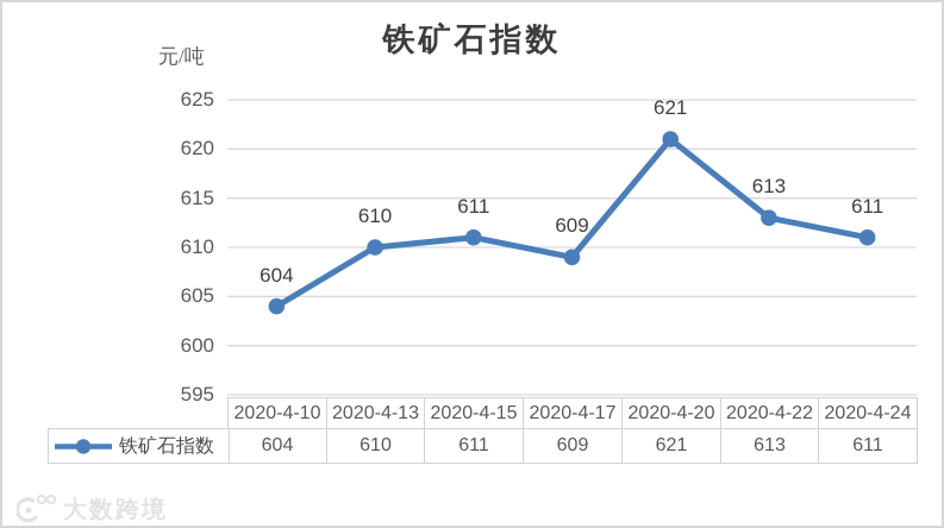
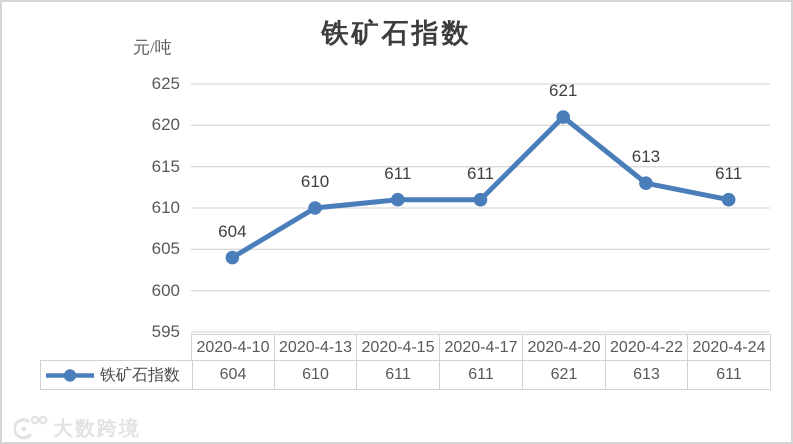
2020-4-17: 609 -> 611
